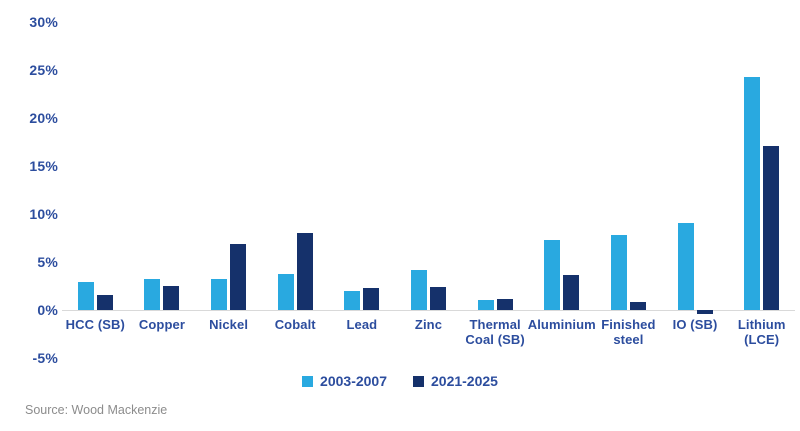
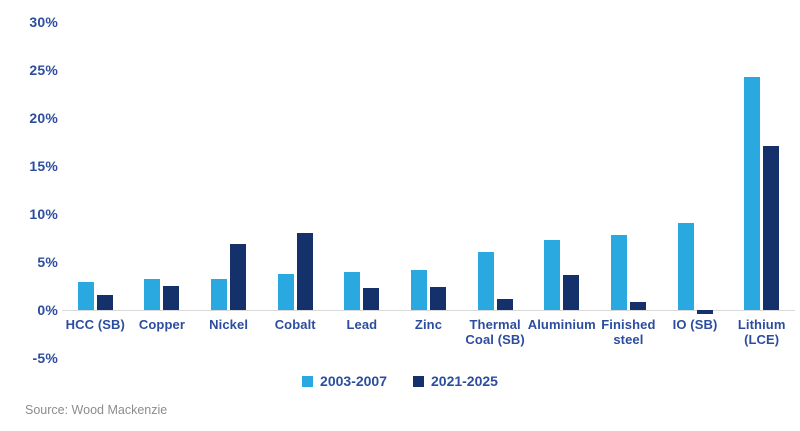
2003-2007/Lead: 2% -> 4%
2003-2007/Thermal Coal (SB): 1% -> 6%
